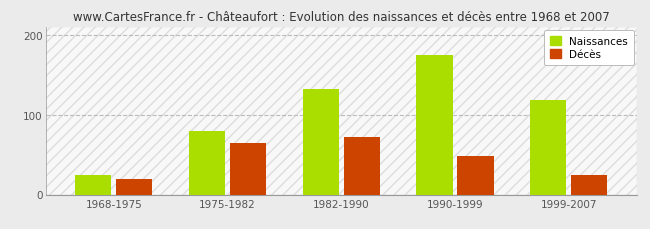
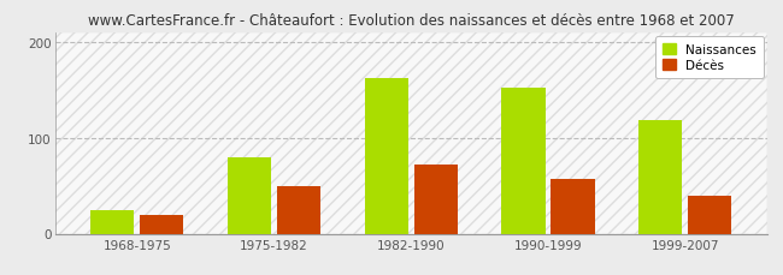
Décès/1975-1982: 64 -> 50
Naissances/1982-1990: 132 -> 162
Naissances/1990-1999: 174 -> 152
Décès/1990-1999: 48 -> 57
Décès/1999-2007: 24 -> 40
